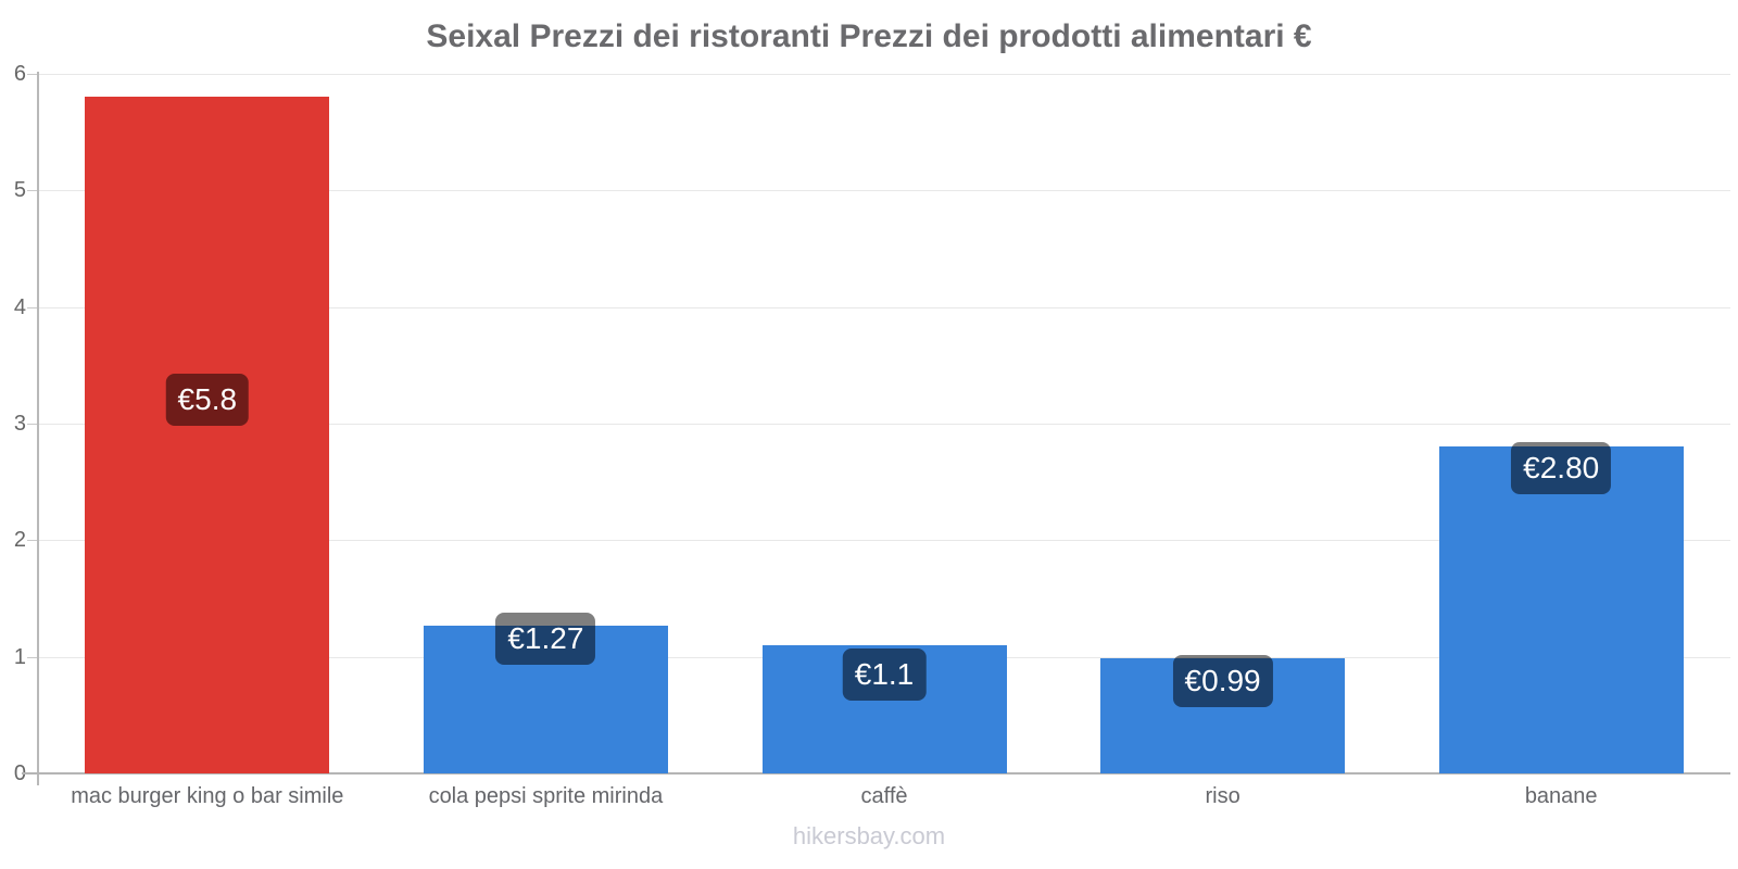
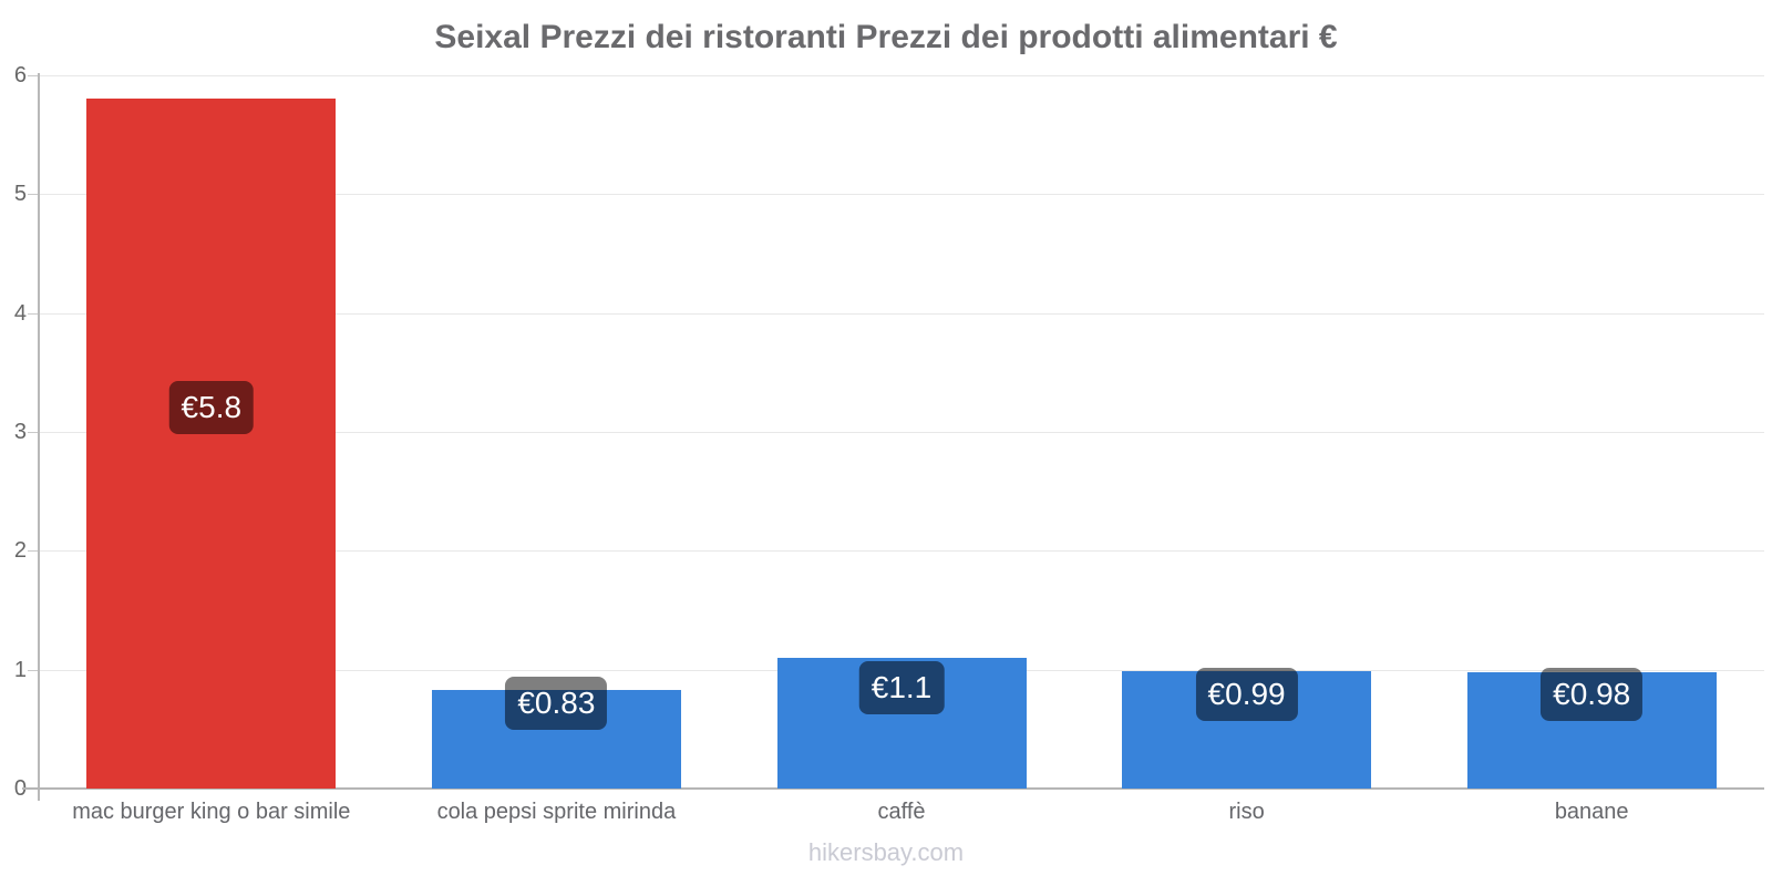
cola pepsi sprite mirinda: €1.27 -> €0.83
banane: €2.80 -> €0.98
